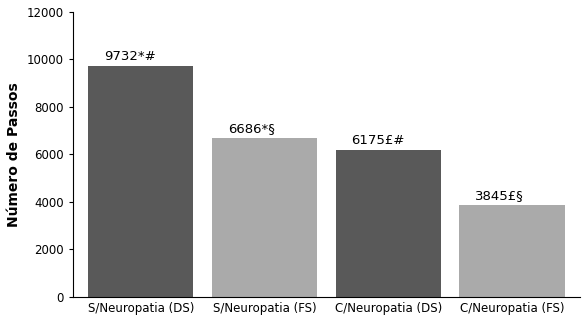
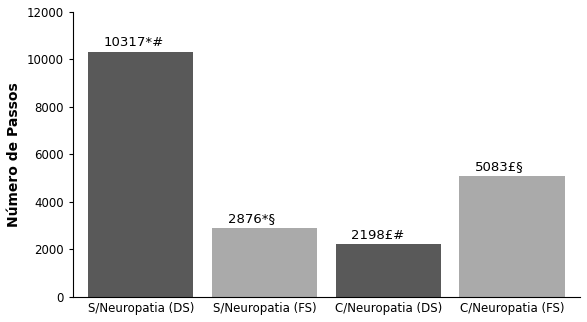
S/Neuropatia (DS): 9732*# -> 10317*#
S/Neuropatia (FS): 6686*§ -> 2876*§
C/Neuropatia (DS): 6175£# -> 2198£#
C/Neuropatia (FS): 3845£§ -> 5083£§
